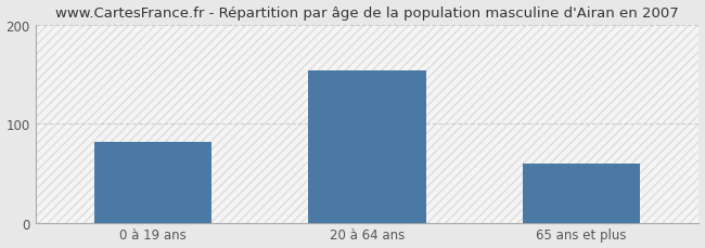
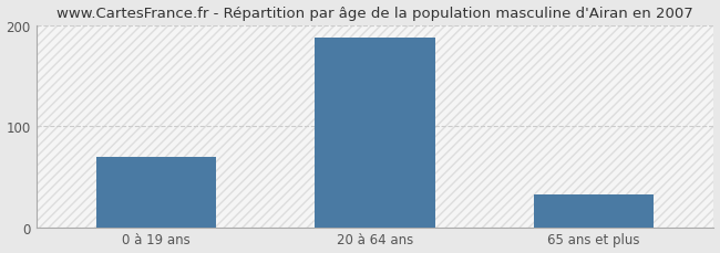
0 à 19 ans: 82 -> 70
20 à 64 ans: 154 -> 188
65 ans et plus: 60 -> 32
